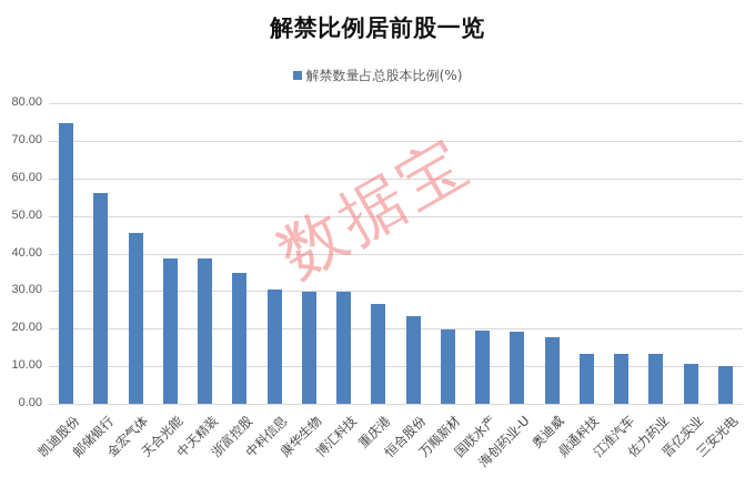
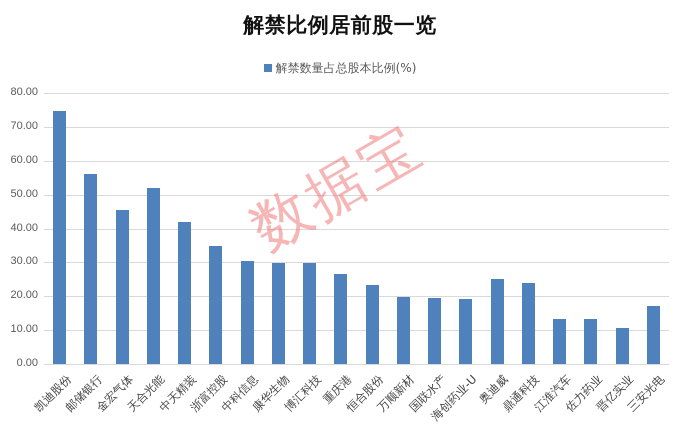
天合光能: 39 -> 52
中天精装: 39 -> 42
奥迪威: 18 -> 25
鼎通科技: 13 -> 24
三安光电: 10 -> 17
